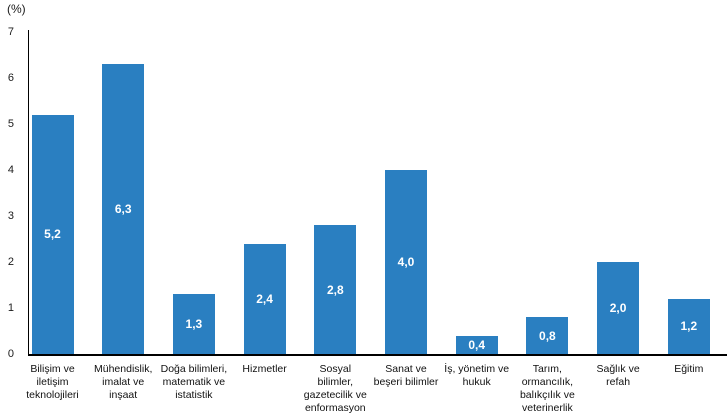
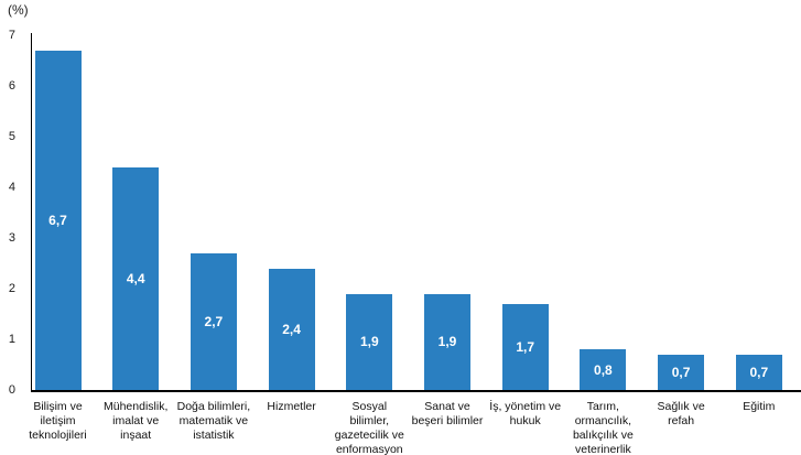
Bilişim ve iletişim teknolojileri: 5,2 -> 6,7
Mühendislik, imalat ve inşaat: 6,3 -> 4,4
Doğa bilimleri, matematik ve istatistik: 1,3 -> 2,7
Sosyal bilimler, gazetecilik ve enformasyon: 2,8 -> 1,9
Sanat ve beşeri bilimler: 4,0 -> 1,9
İş, yönetim ve hukuk: 0,4 -> 1,7
Sağlık ve refah: 2,0 -> 0,7
Eğitim: 1,2 -> 0,7
